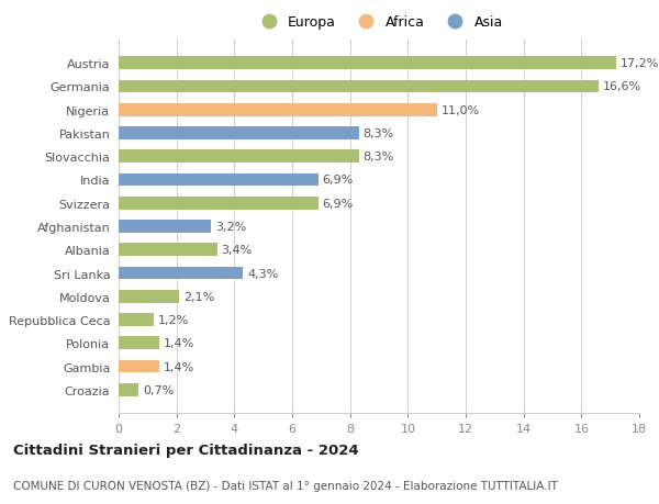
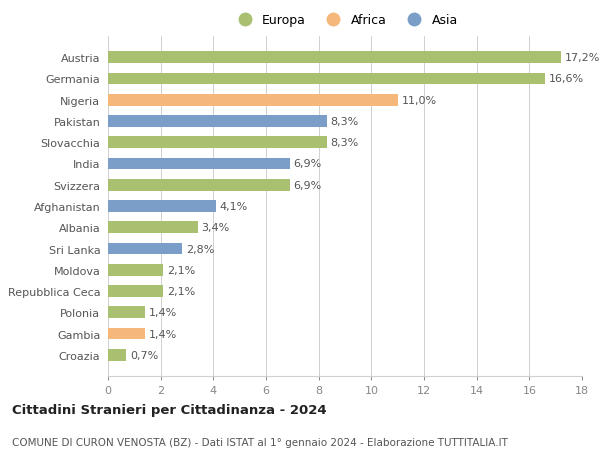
Afghanistan: 3,2% -> 4,1%
Sri Lanka: 4,3% -> 2,8%
Repubblica Ceca: 1,2% -> 2,1%
